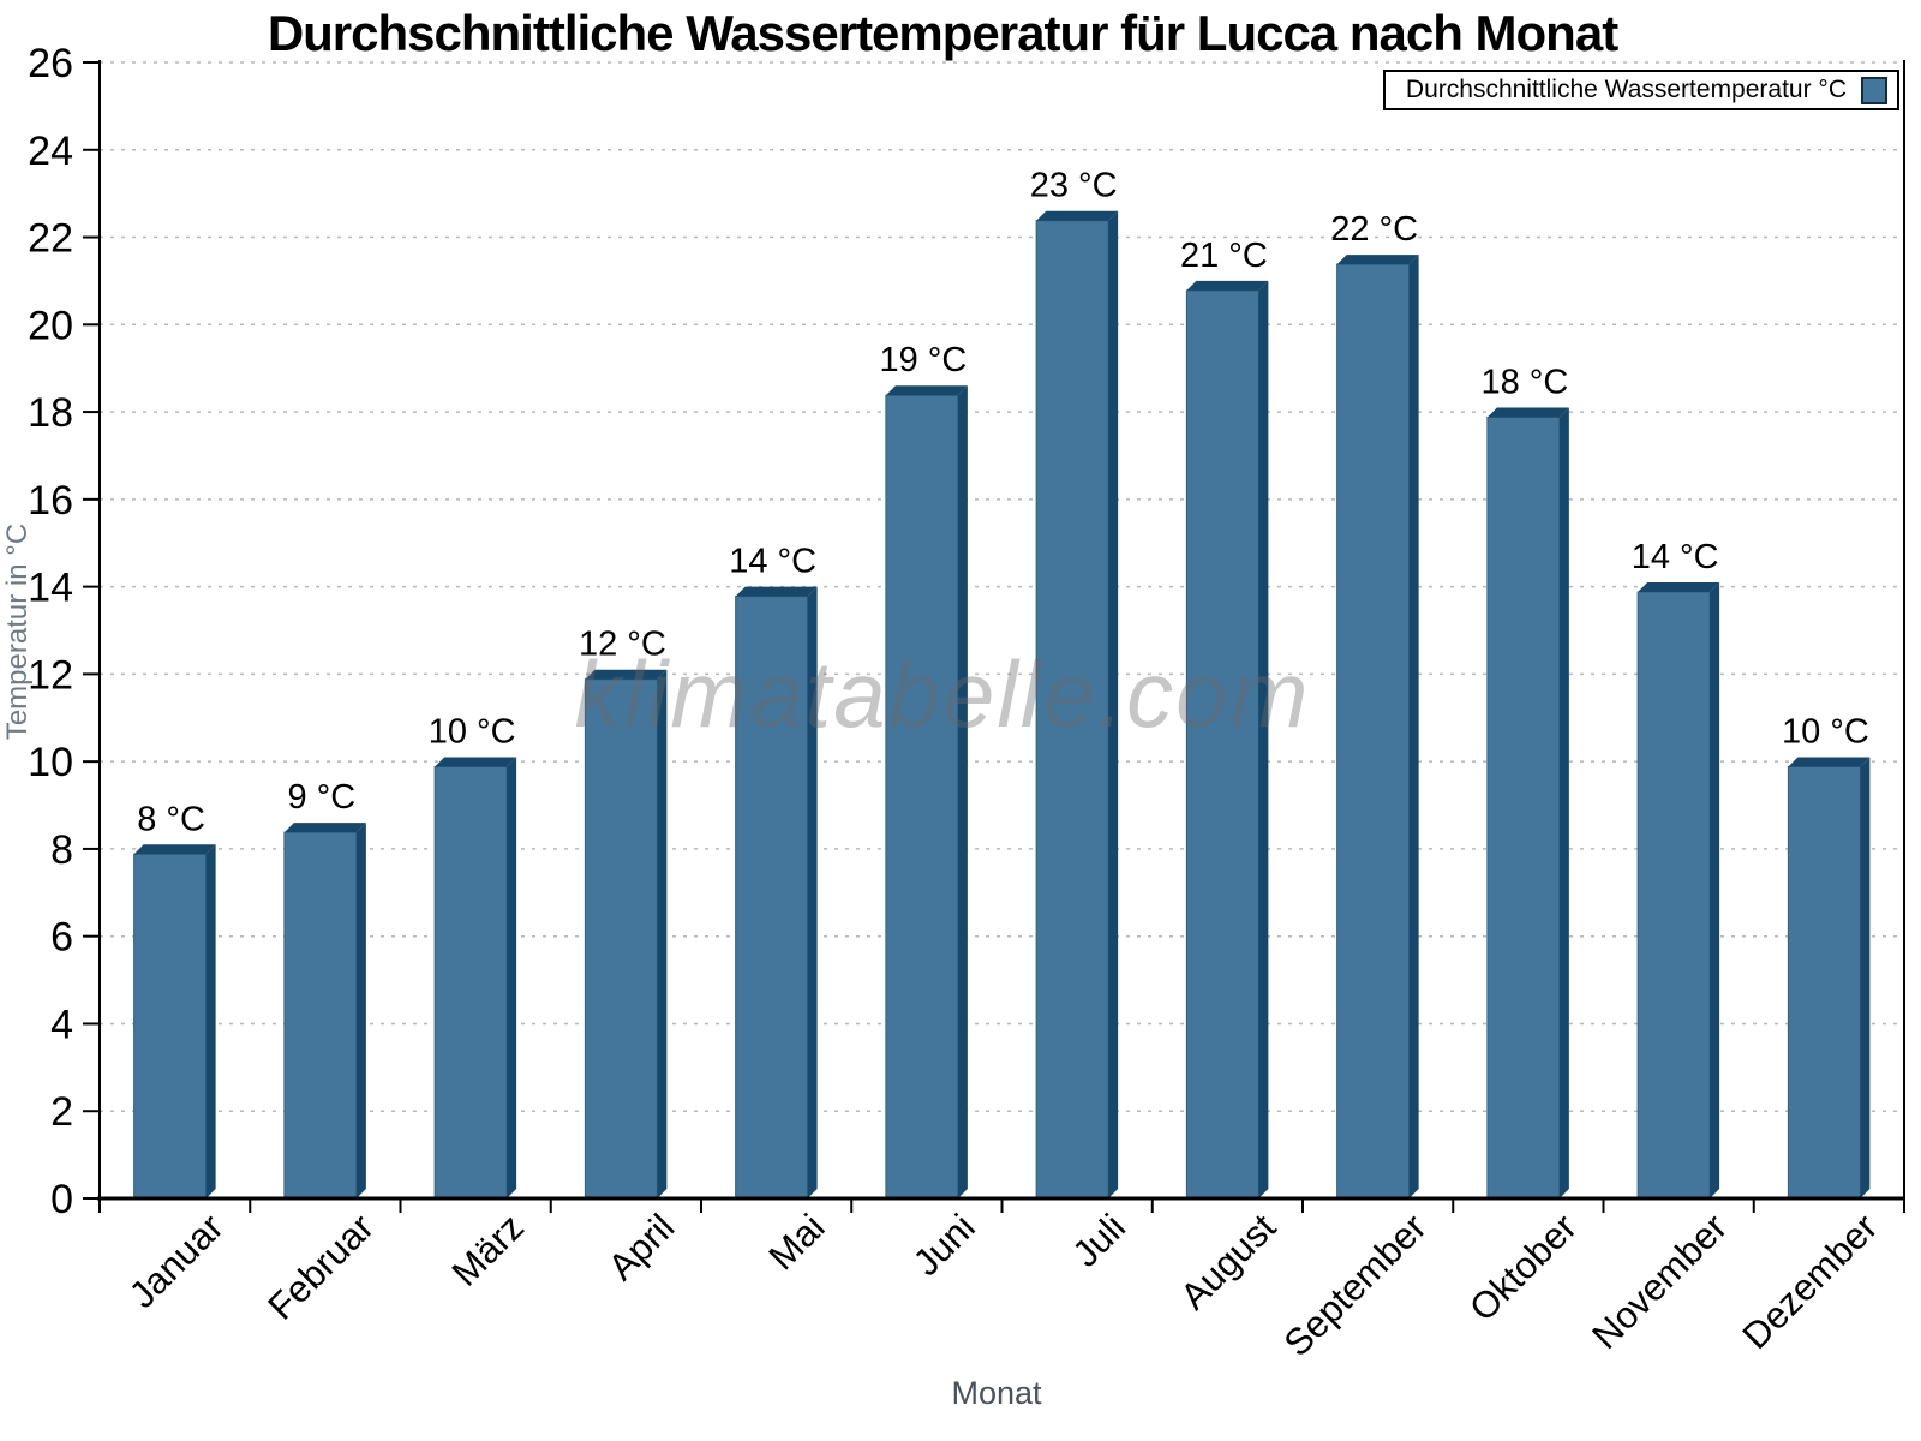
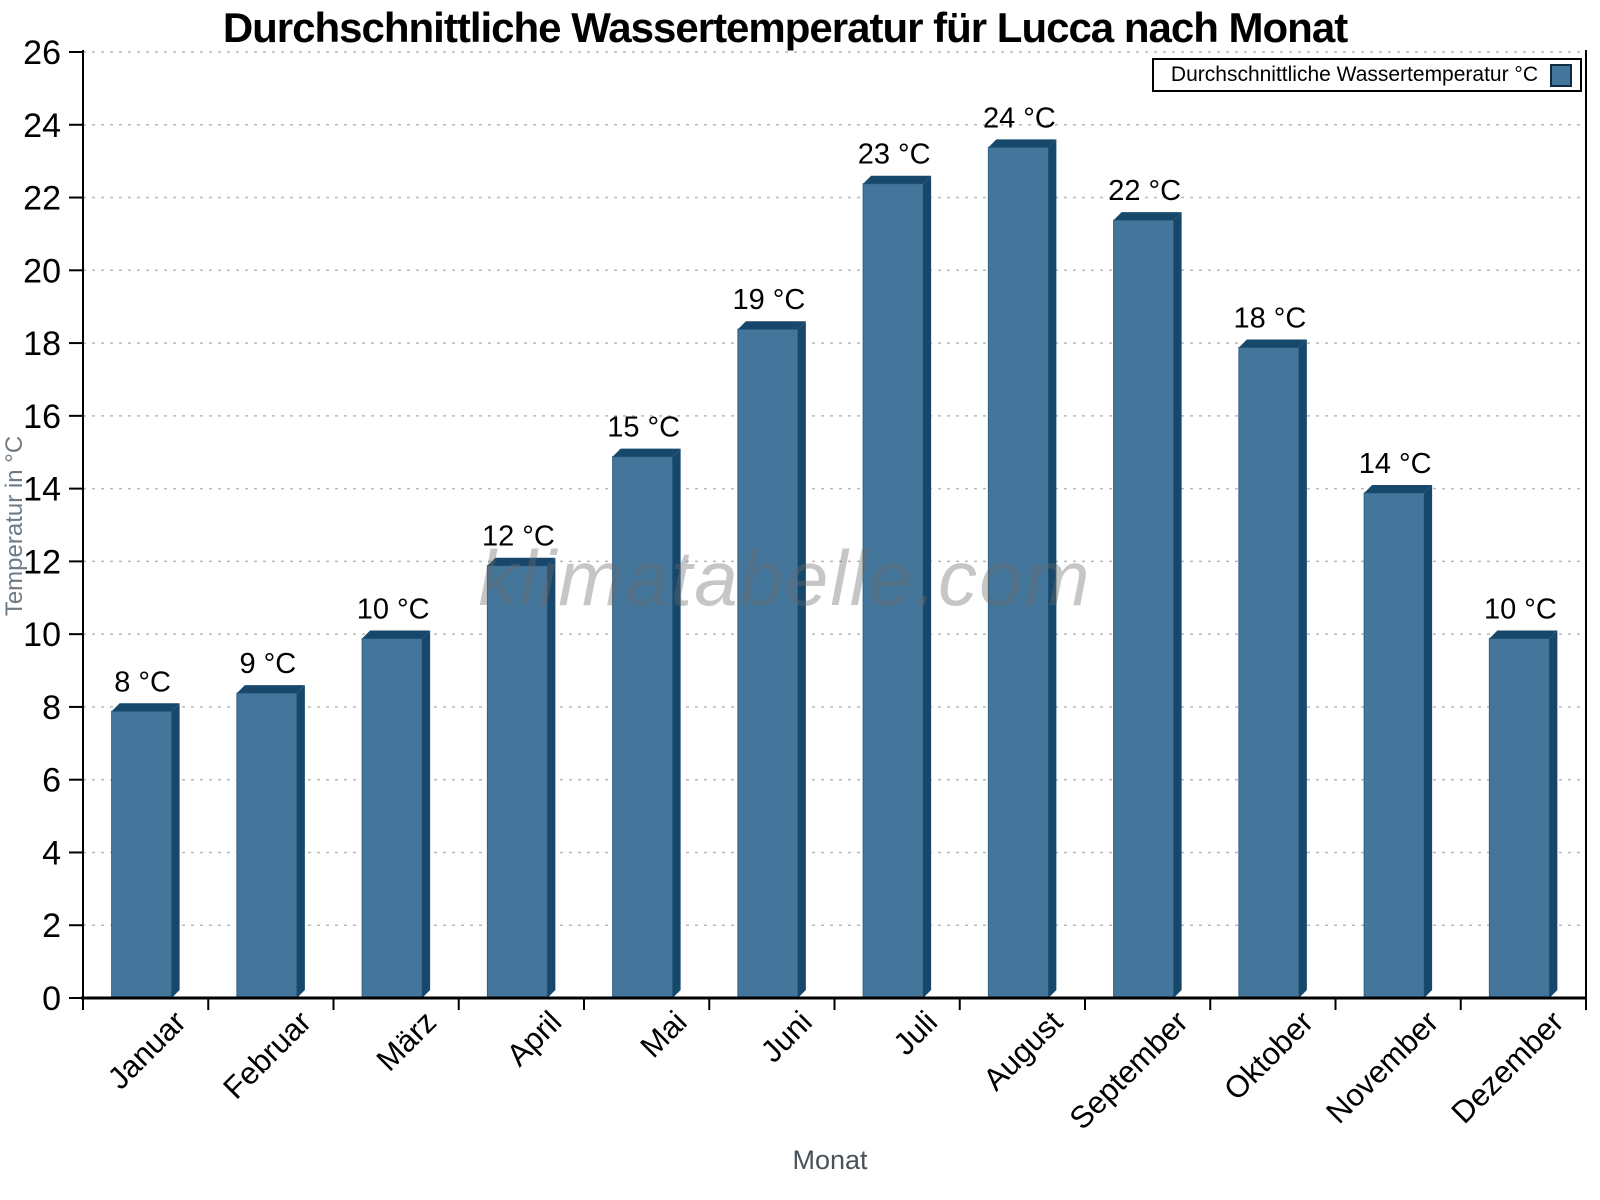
Mai: 14 -> 15
August: 21 -> 24
